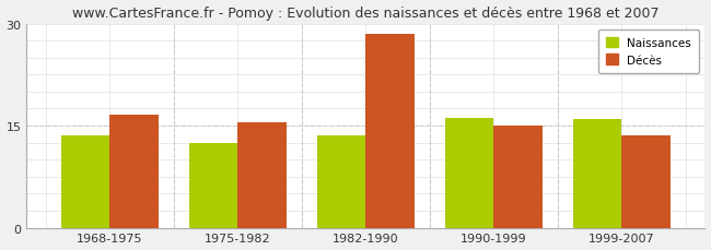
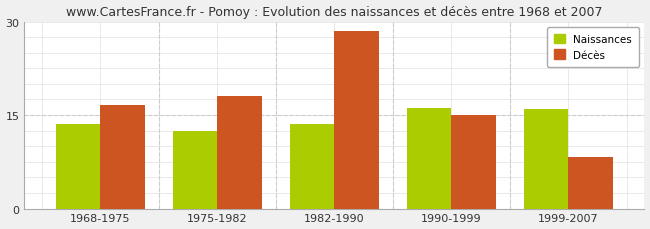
Décès/1975-1982: 15.5 -> 18.0
Décès/1999-2007: 13.5 -> 8.2
